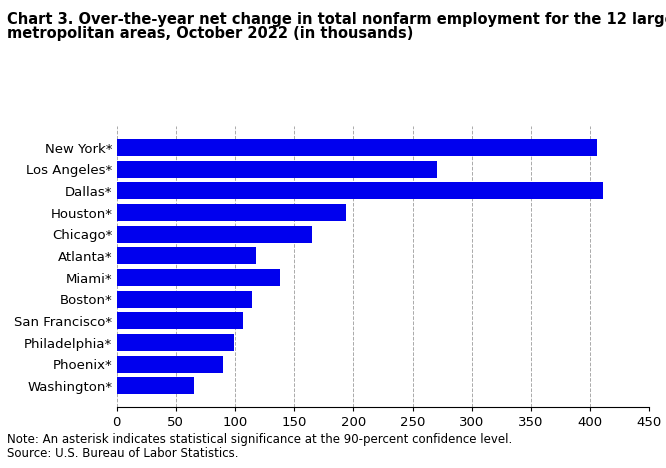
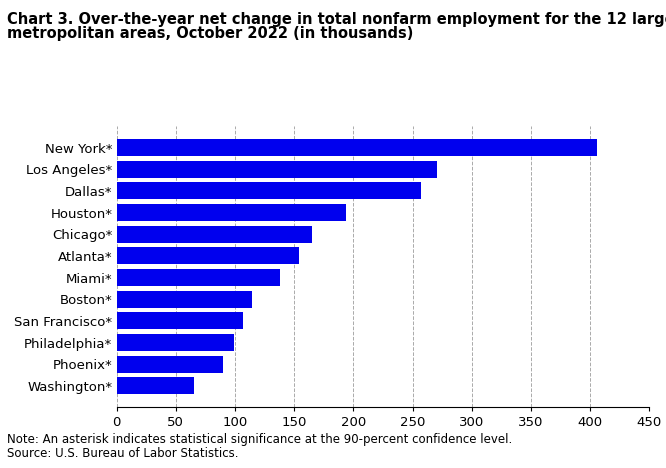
Dallas*: 411 -> 257
Atlanta*: 118 -> 154
